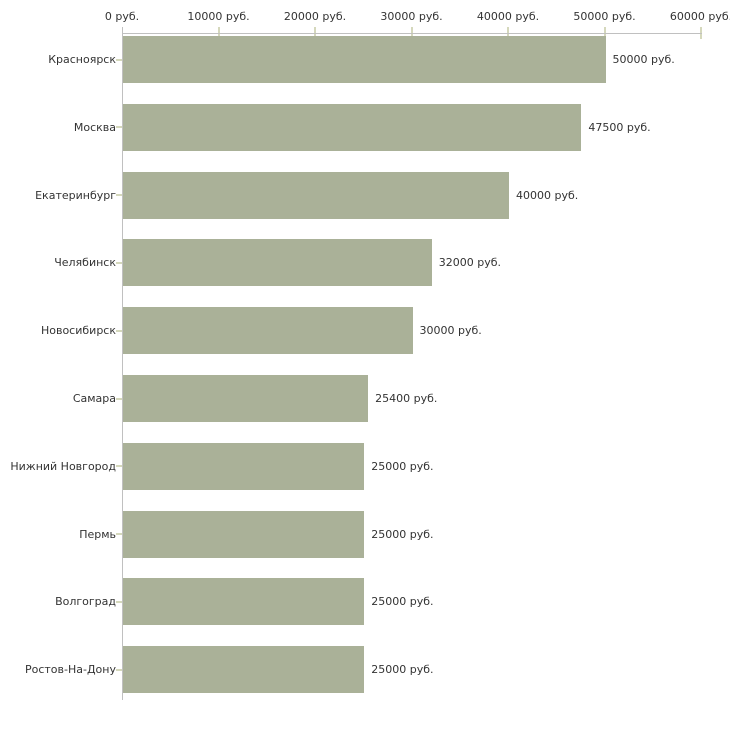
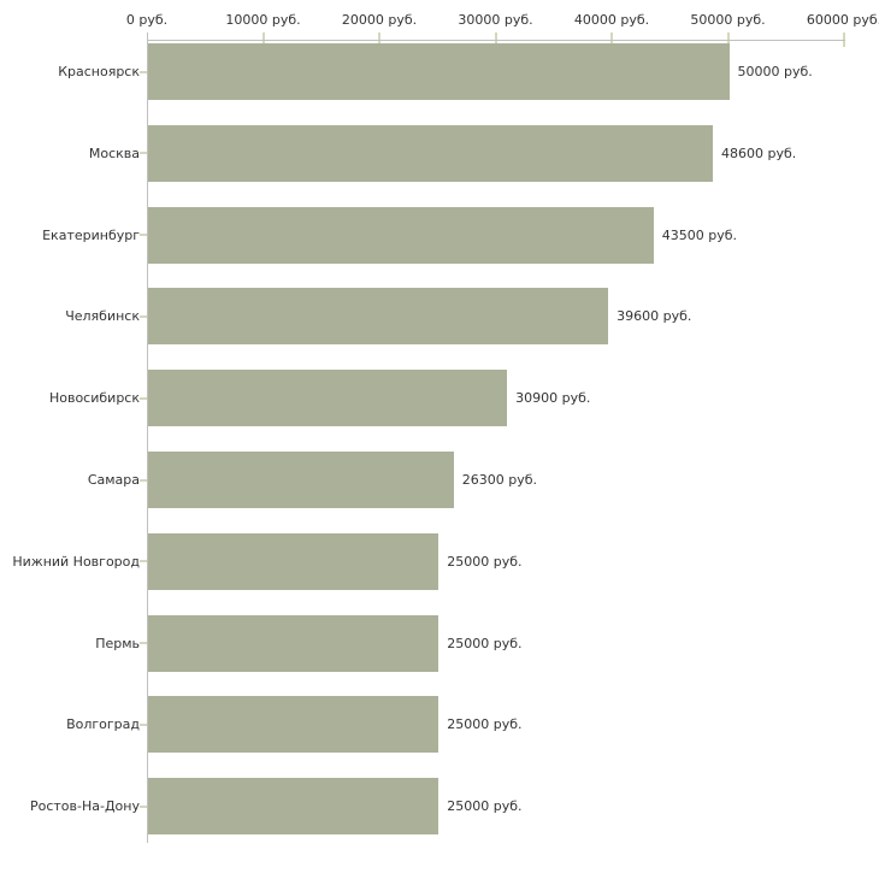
Москва: 47500 -> 48600
Екатеринбург: 40000 -> 43500
Челябинск: 32000 -> 39600
Новосибирск: 30000 -> 30900
Самара: 25400 -> 26300
